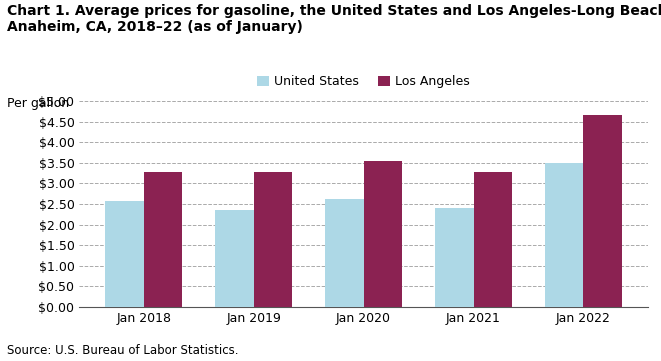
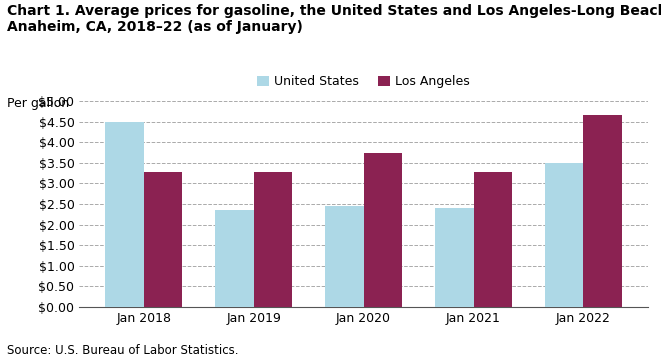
United States/Jan 2018: $2.58 -> $4.50
United States/Jan 2020: $2.63 -> $2.45
Los Angeles/Jan 2020: $3.54 -> $3.75
